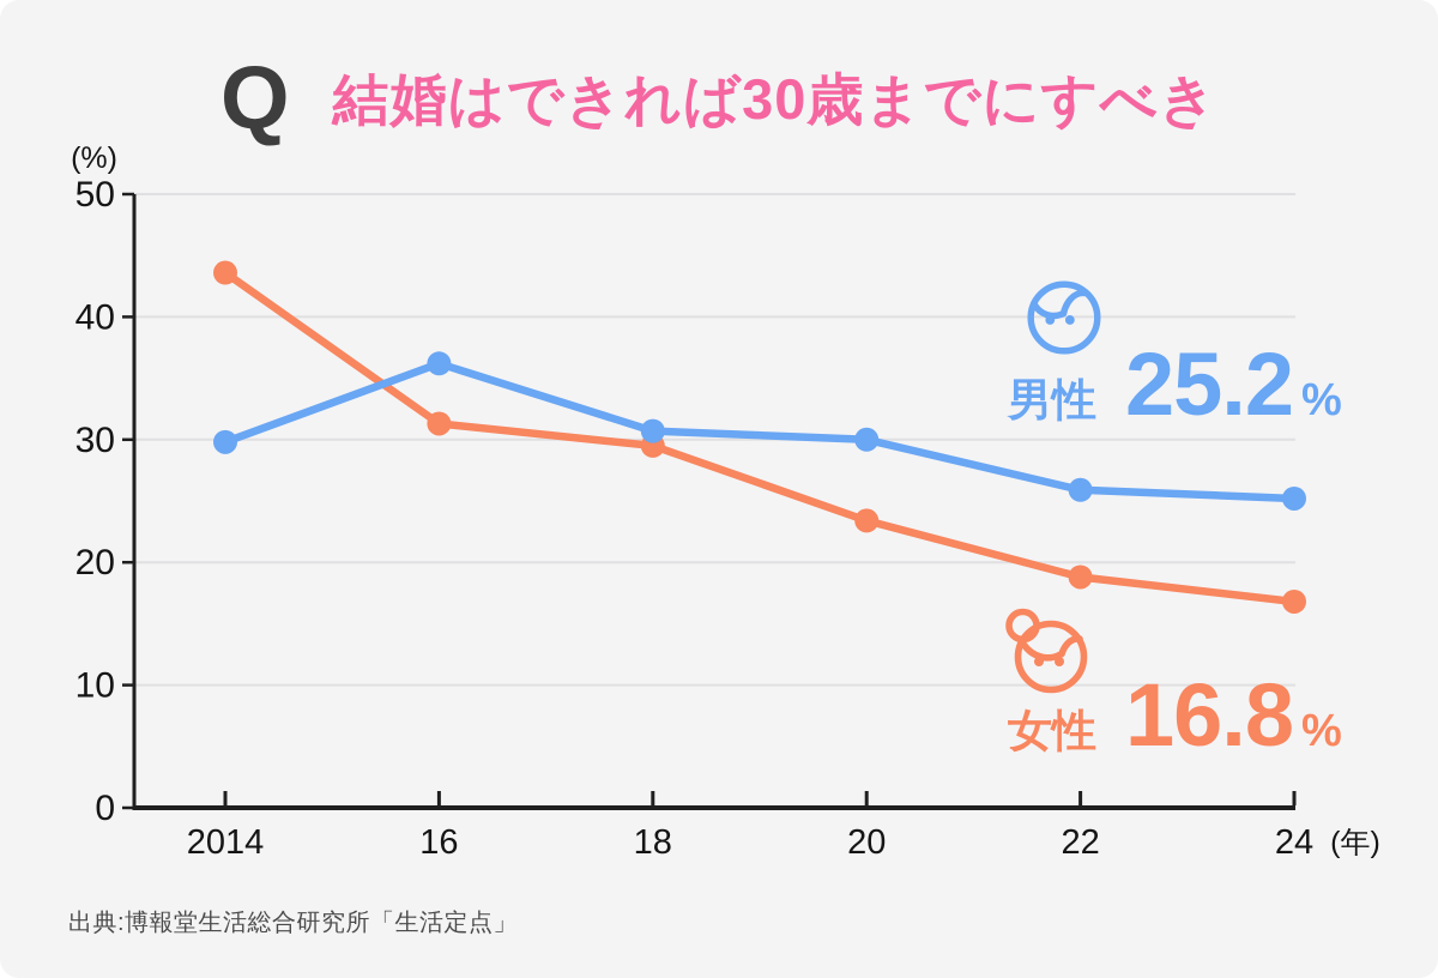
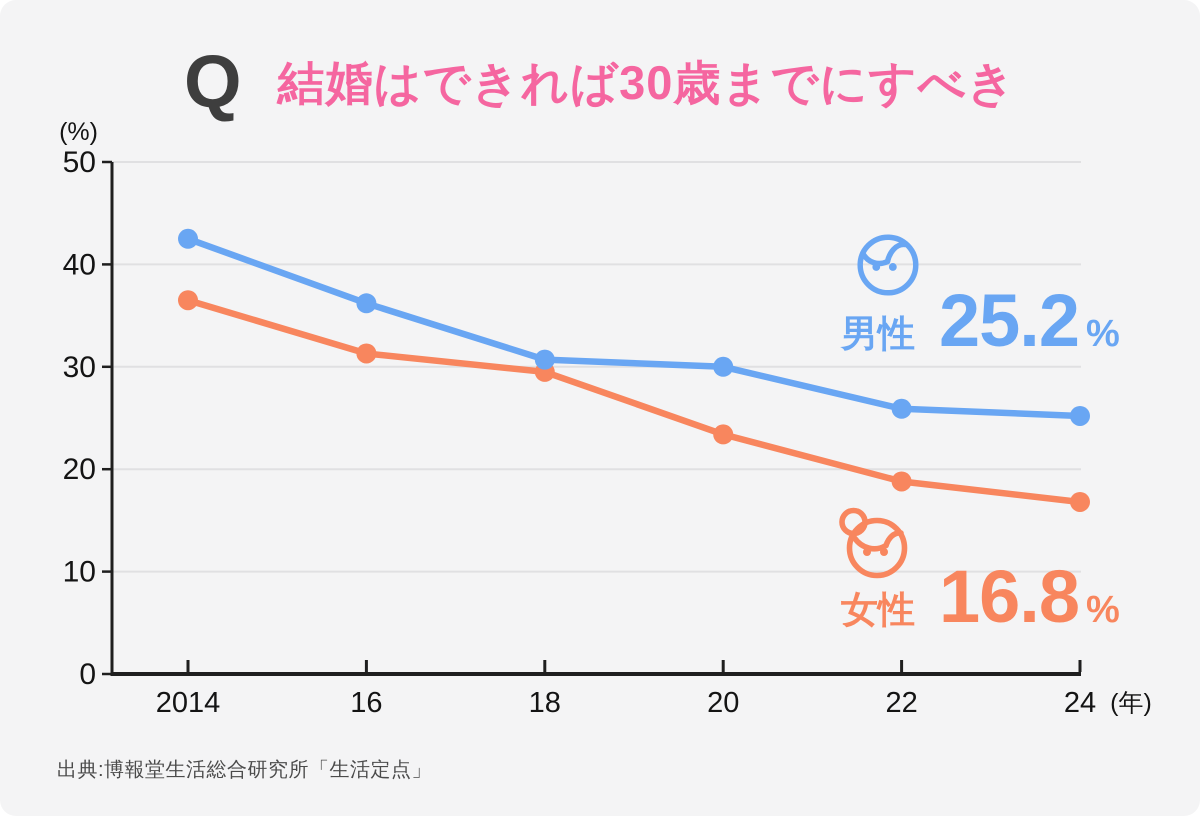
男性/2014: 29.8 -> 42.5
女性/2014: 43.6 -> 36.5
